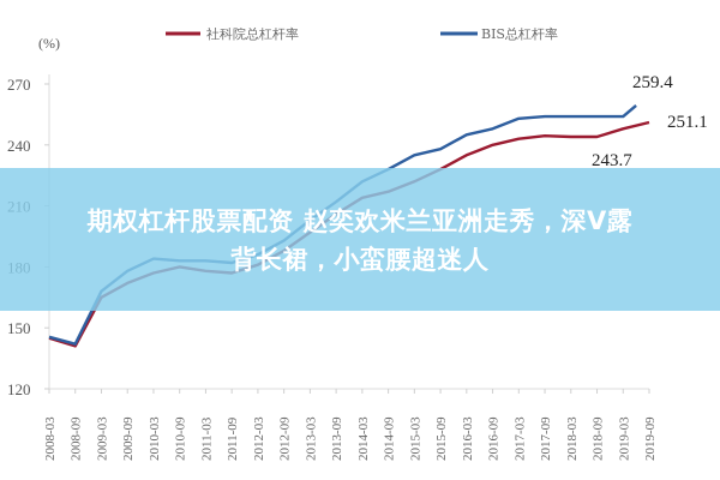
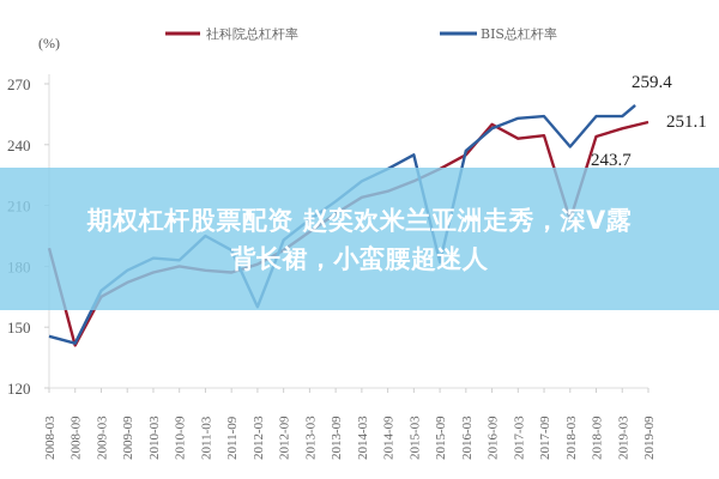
社科院总杠杆率/2008-03: 145 -> 189
BIS总杠杆率/2011-03: 183 -> 195
BIS总杠杆率/2011-09: 182 -> 188
BIS总杠杆率/2012-03: 186 -> 160
BIS总杠杆率/2015-09: 238 -> 182
BIS总杠杆率/2016-03: 245 -> 237
社科院总杠杆率/2016-09: 240 -> 250
社科院总杠杆率/2018-03: 244 -> 203
BIS总杠杆率/2018-03: 254 -> 239
